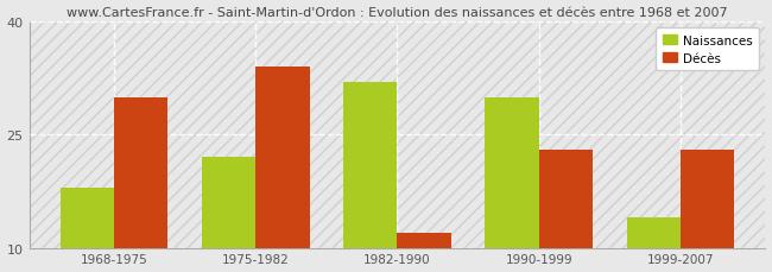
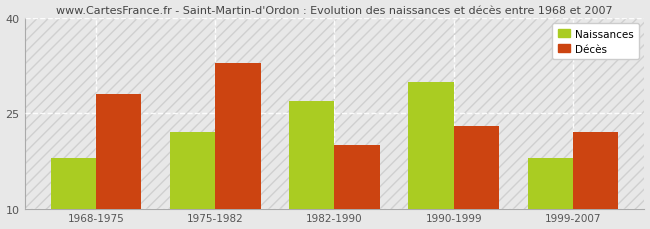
Décès/1968-1975: 30 -> 28
Décès/1975-1982: 34 -> 33
Naissances/1982-1990: 32 -> 27
Décès/1982-1990: 12 -> 20
Naissances/1999-2007: 14 -> 18
Décès/1999-2007: 23 -> 22
